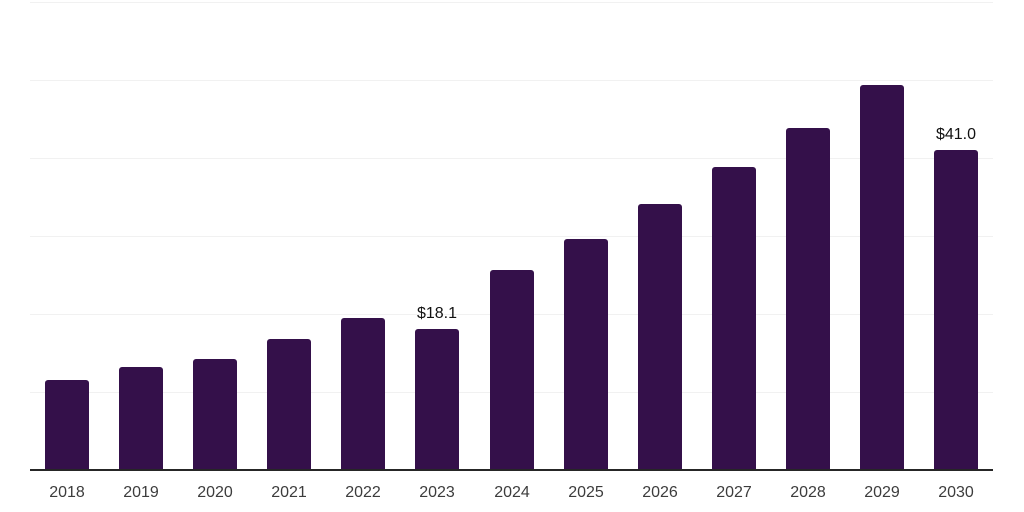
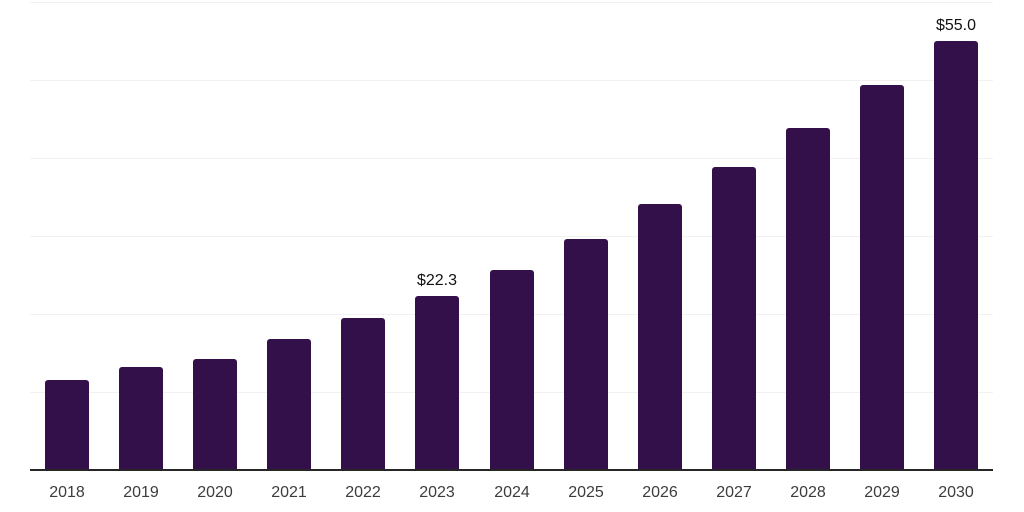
2023: $18.1 -> $22.3
2030: $41.0 -> $55.0
